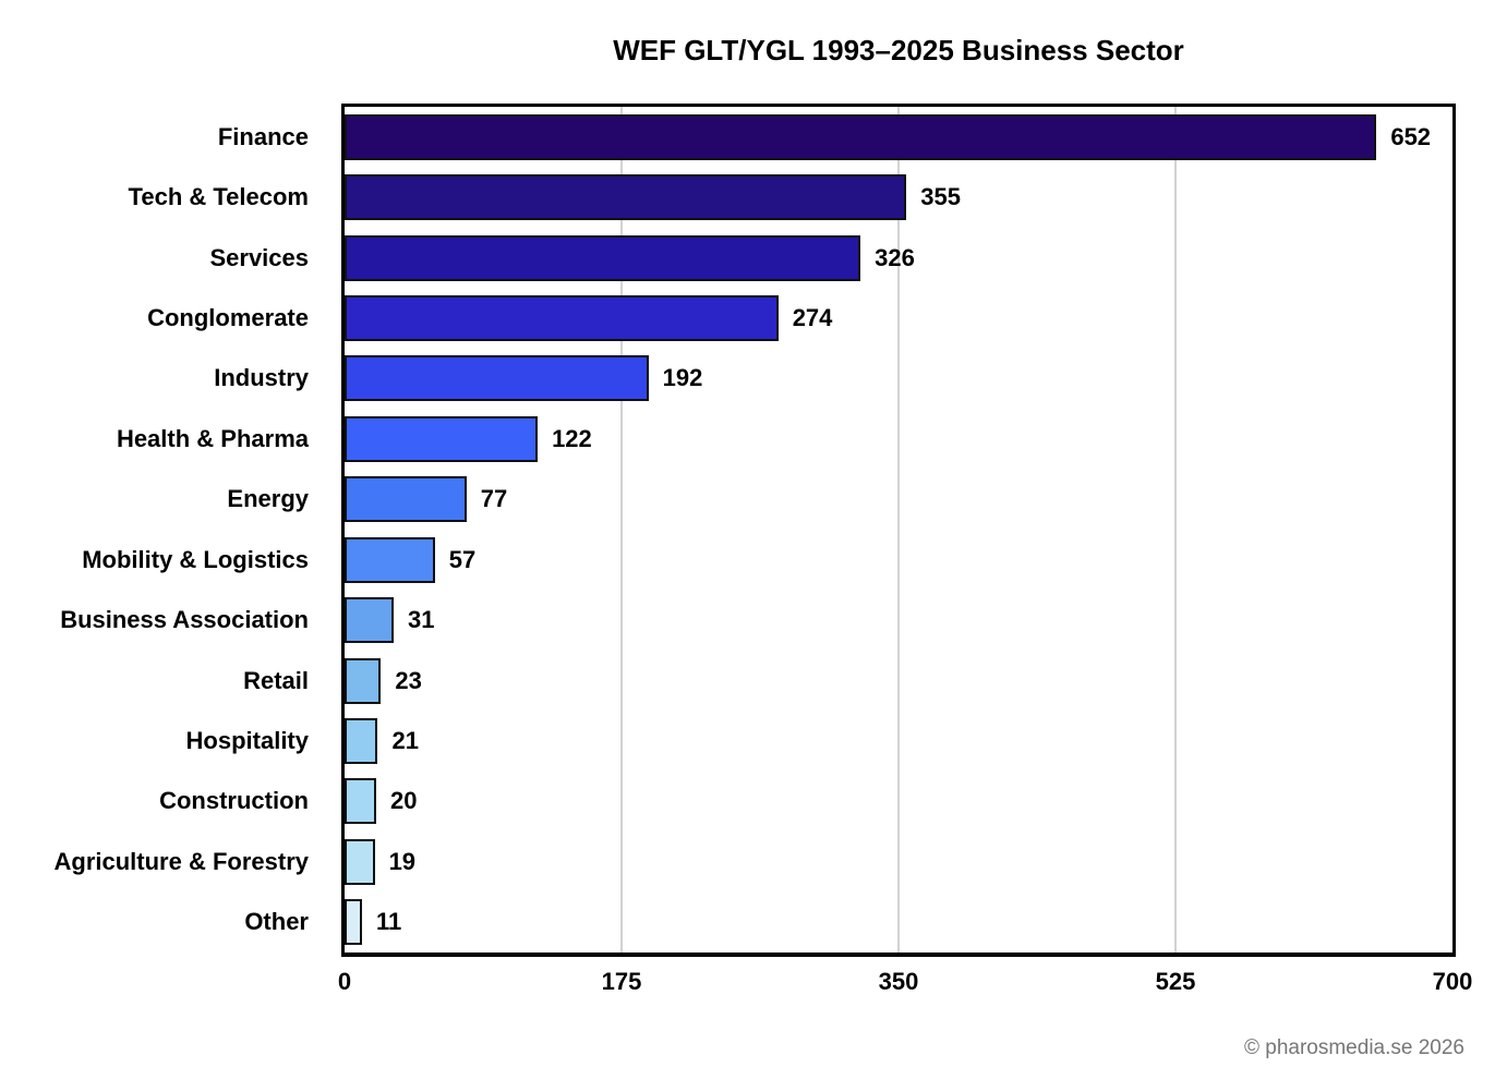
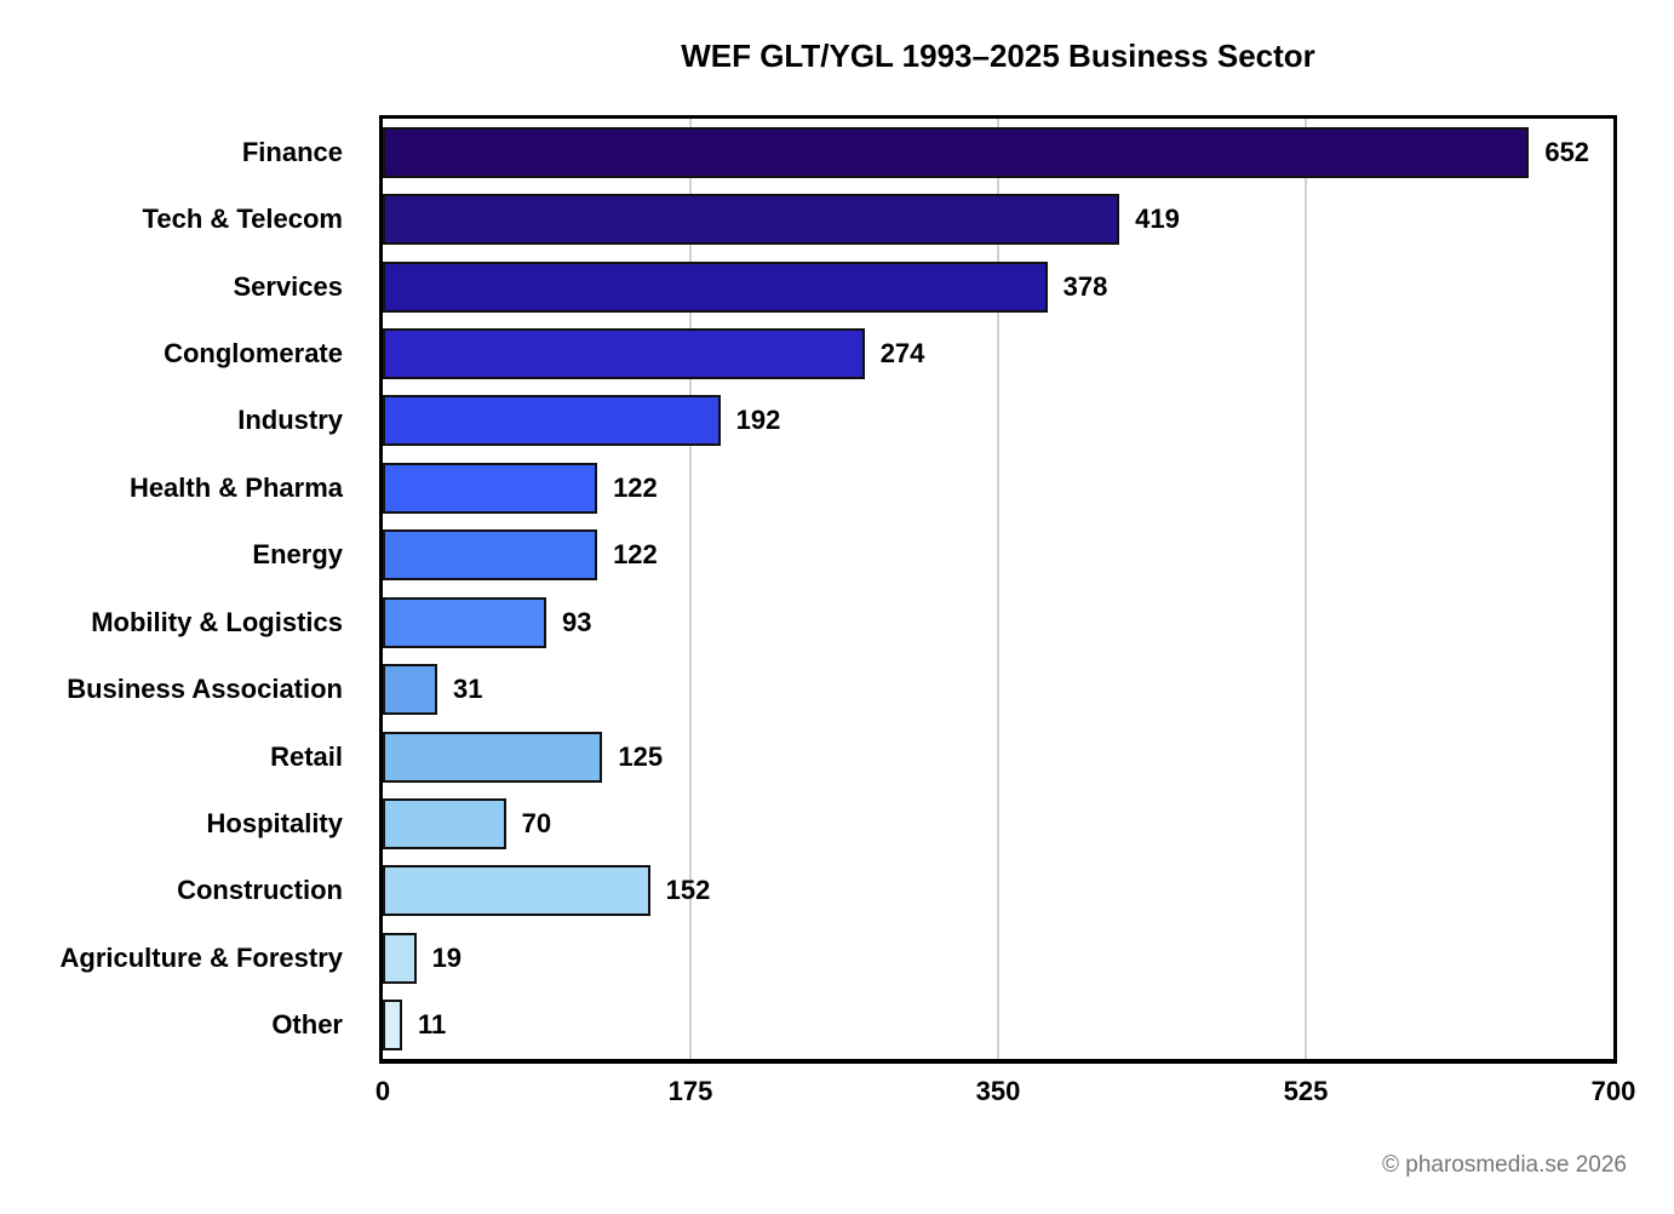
Tech & Telecom: 355 -> 419
Services: 326 -> 378
Energy: 77 -> 122
Mobility & Logistics: 57 -> 93
Retail: 23 -> 125
Hospitality: 21 -> 70
Construction: 20 -> 152
